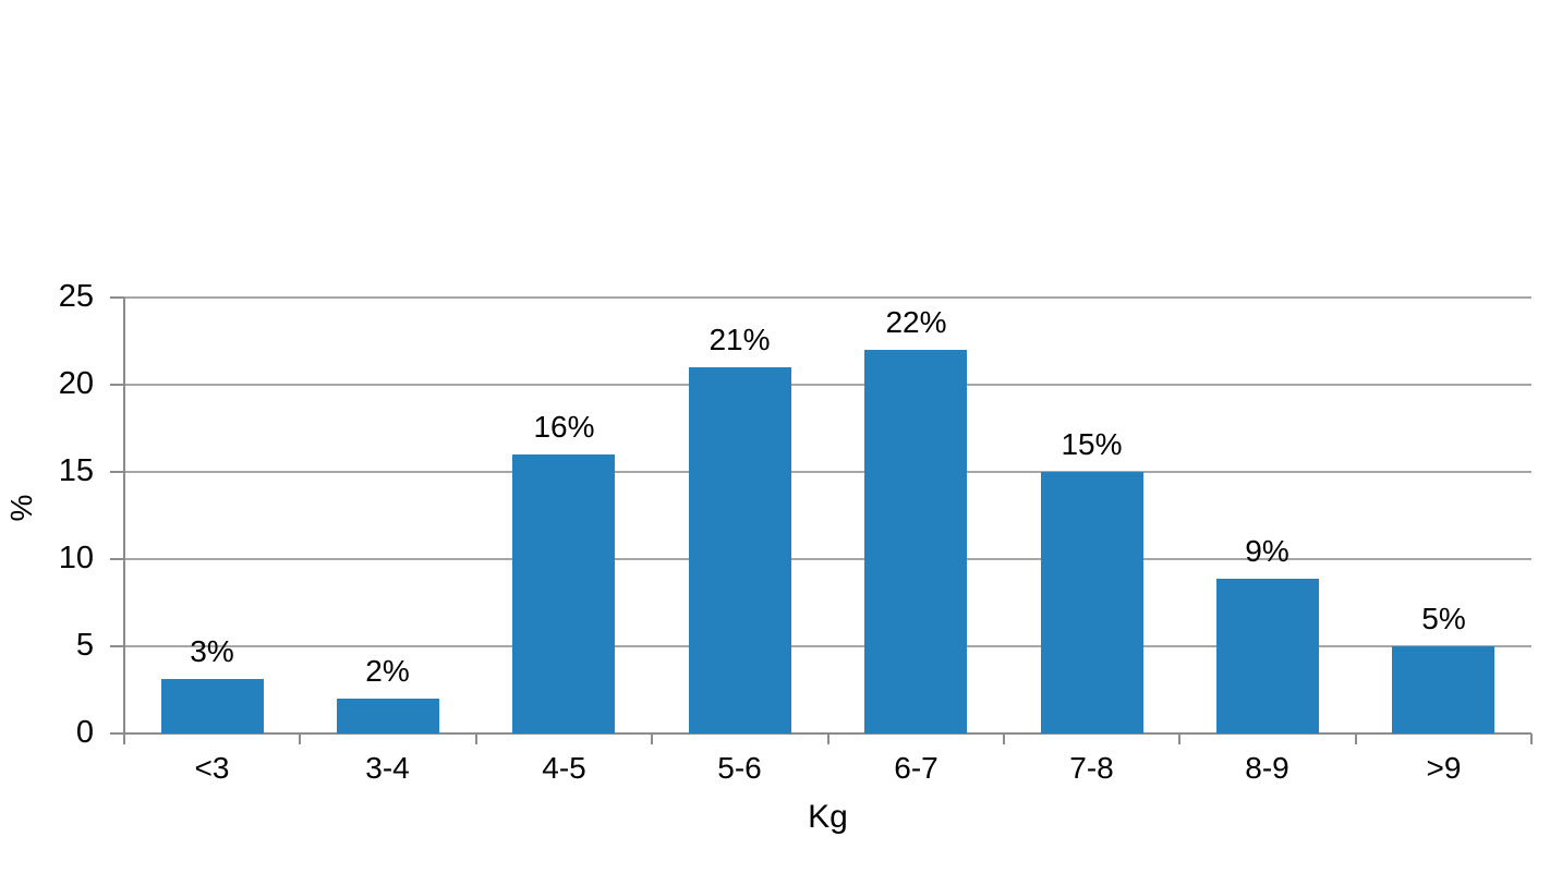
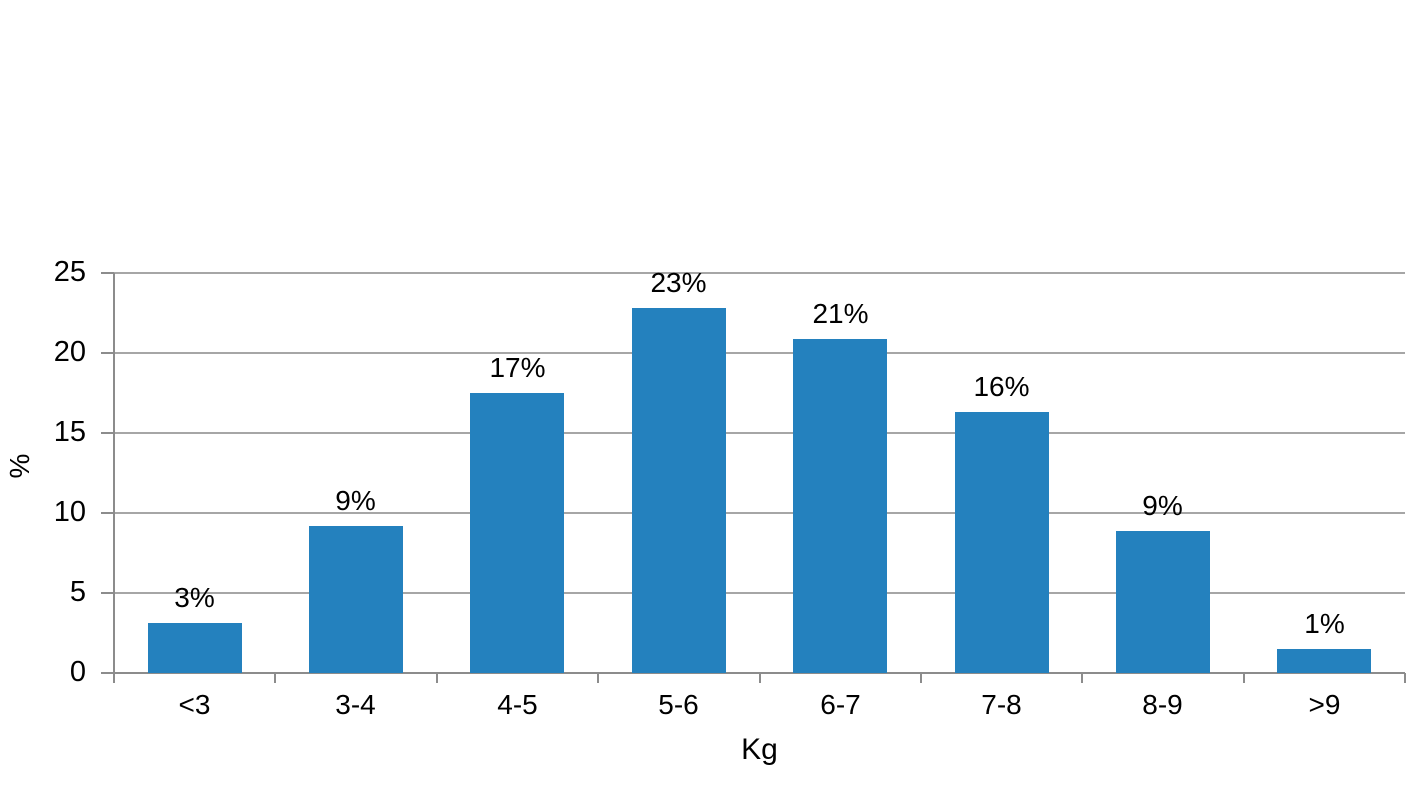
3-4: 2% -> 9%
4-5: 16% -> 17%
5-6: 21% -> 23%
6-7: 22% -> 21%
7-8: 15% -> 16%
>9: 5% -> 1%
